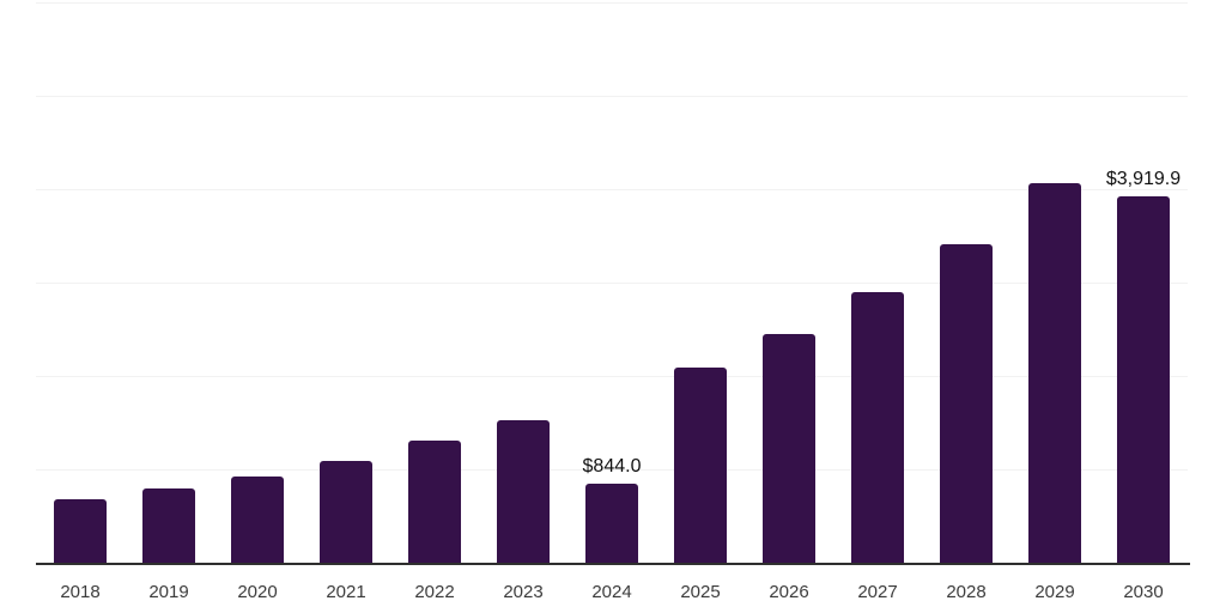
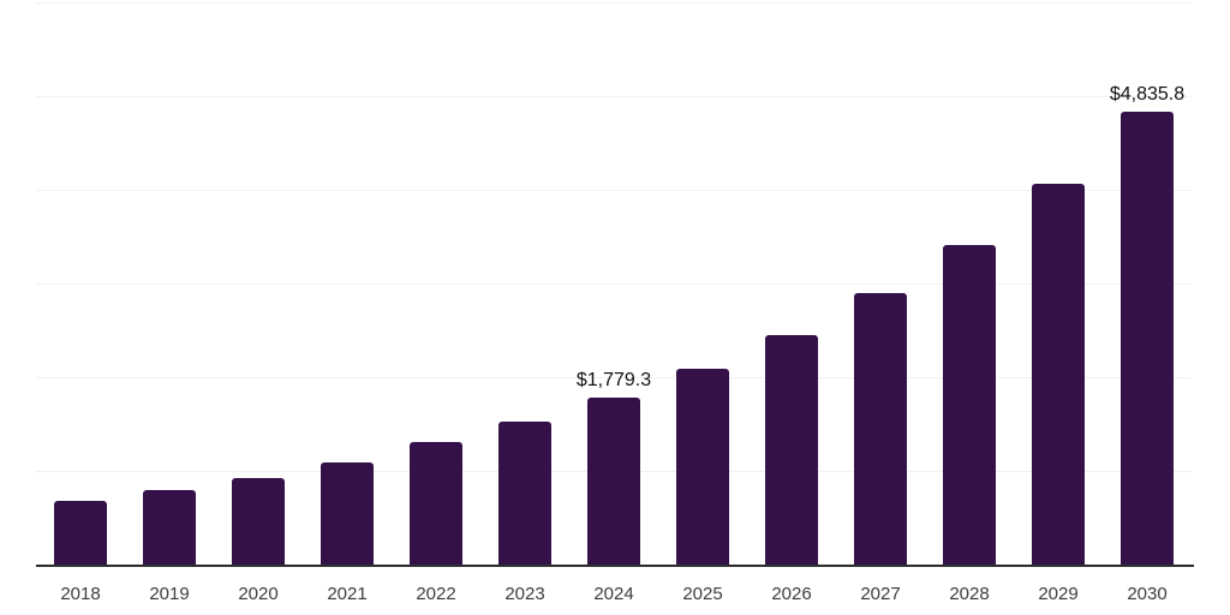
2024: $844.0 -> $1,779.3
2030: $3,919.9 -> $4,835.8
